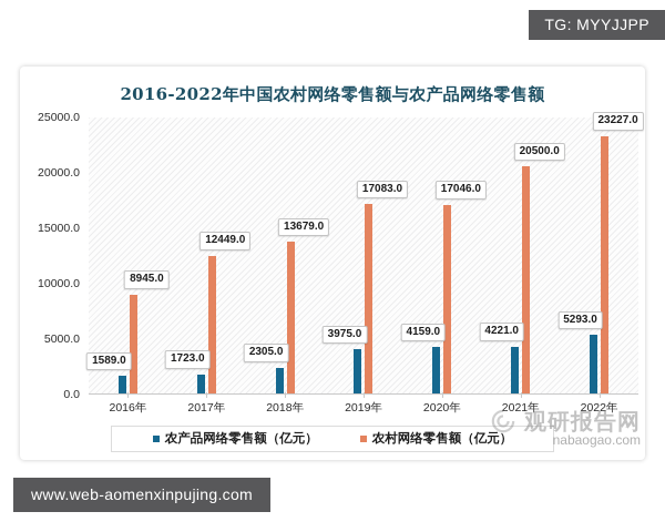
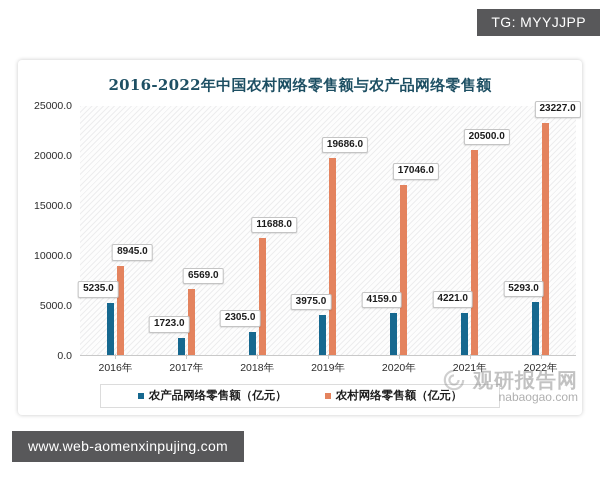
农产品网络零售额（亿元）/2016年: 1589.0 -> 5235.0
农村网络零售额（亿元）/2017年: 12449.0 -> 6569.0
农村网络零售额（亿元）/2018年: 13679.0 -> 11688.0
农村网络零售额（亿元）/2019年: 17083.0 -> 19686.0
